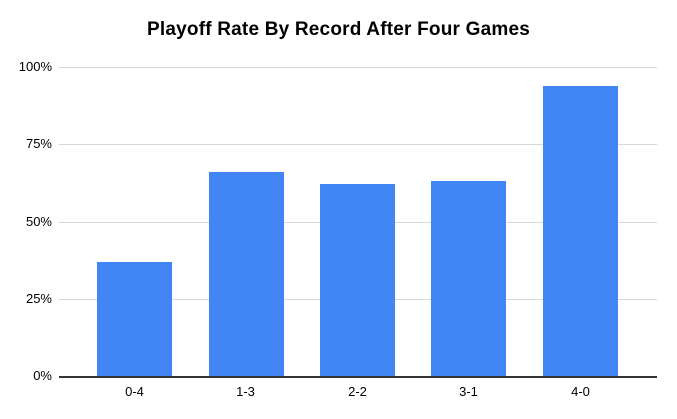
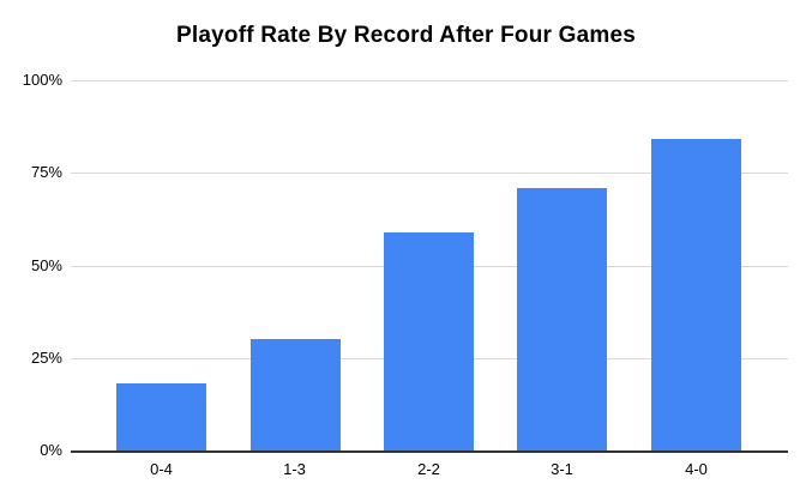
0-4: 37% -> 18%
1-3: 66% -> 30%
2-2: 62% -> 59%
3-1: 63% -> 71%
4-0: 94% -> 84%
